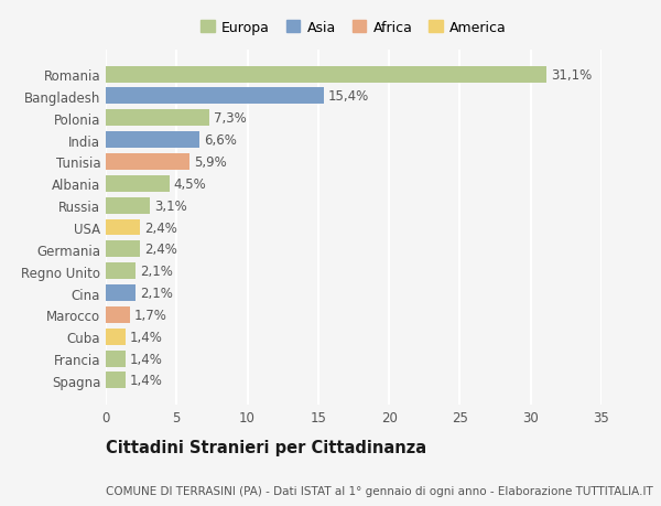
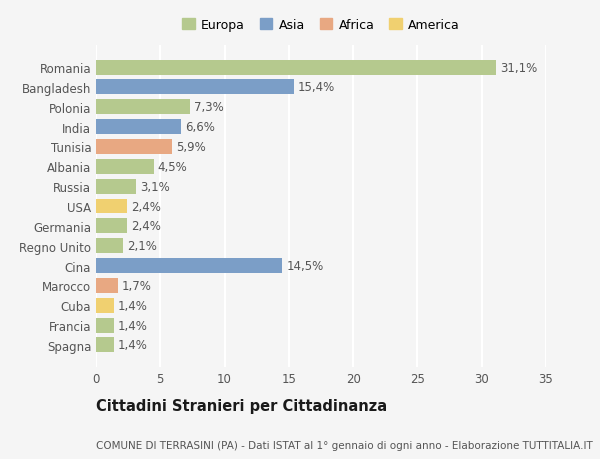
Cina: 2,1% -> 14,5%
